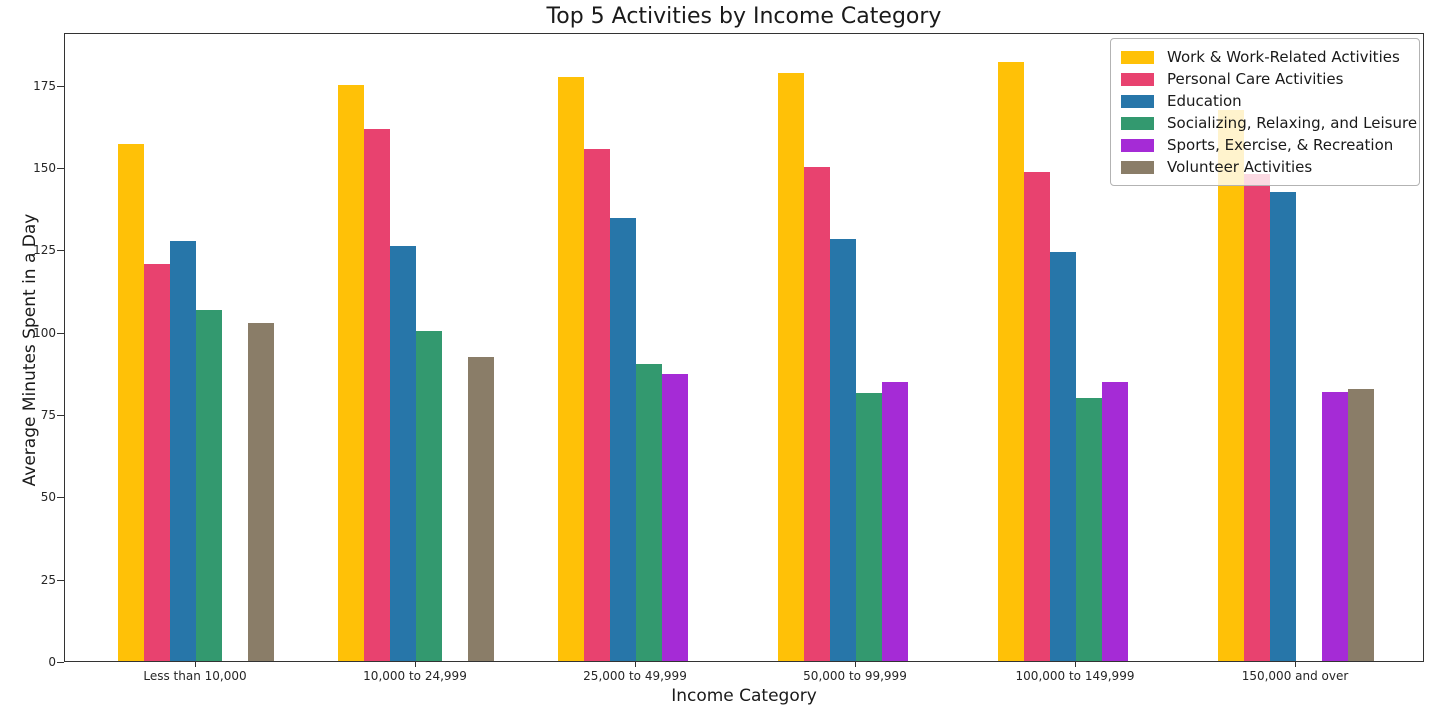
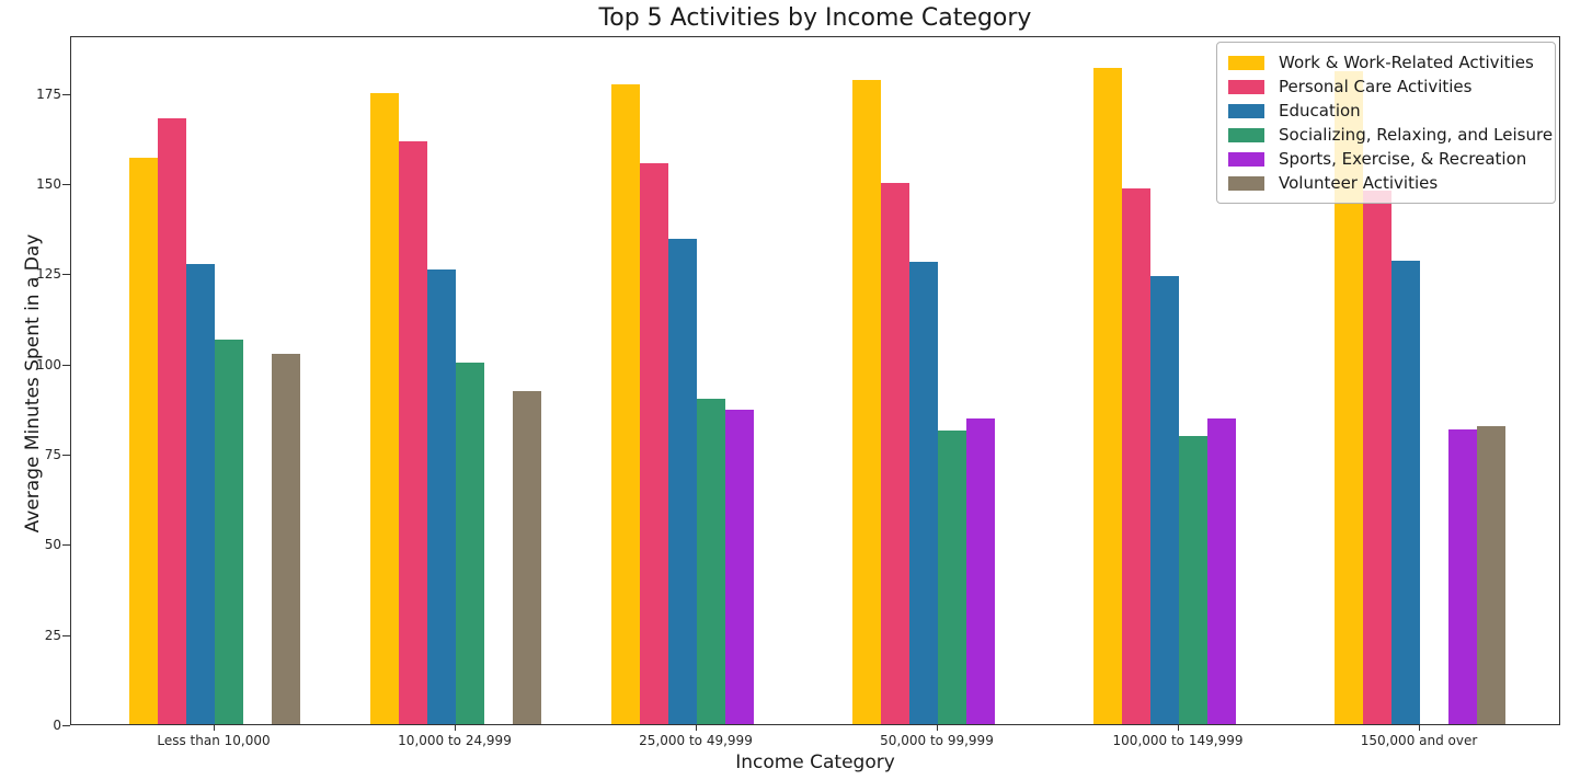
Personal Care Activities/Less than 10,000: 121 -> 168
Work & Work-Related Activities/150,000 and over: 168 -> 182
Education/150,000 and over: 143 -> 129
